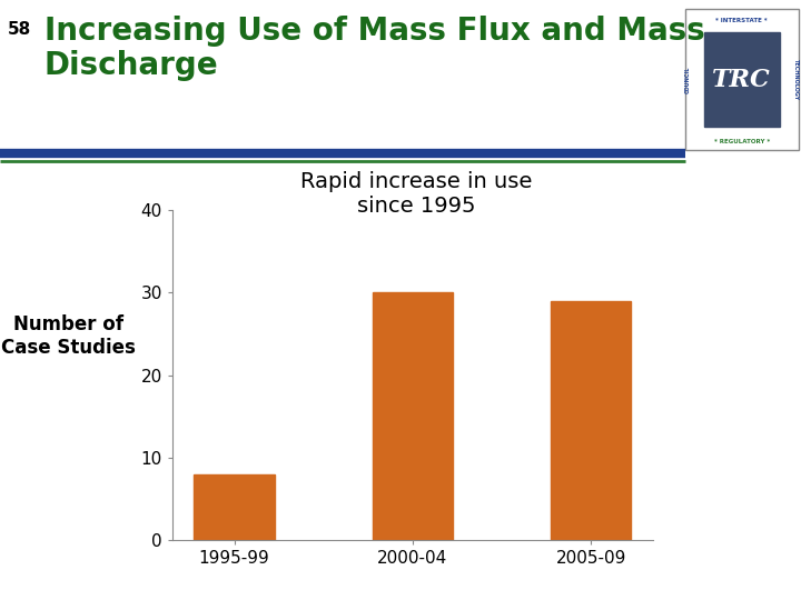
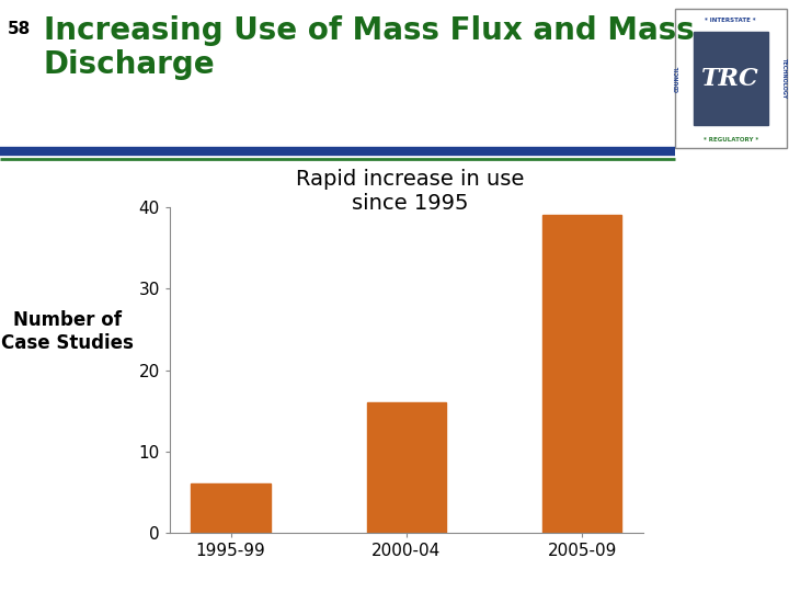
1995-99: 8 -> 6
2000-04: 30 -> 16
2005-09: 29 -> 39
